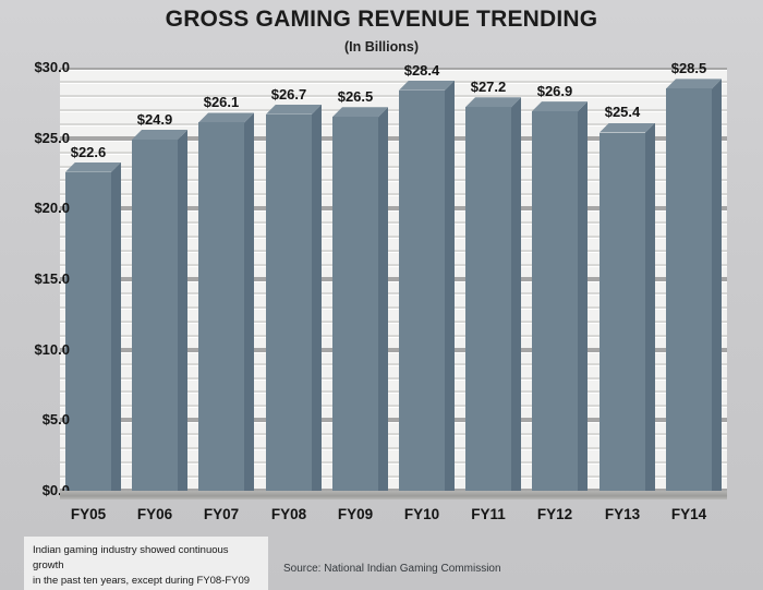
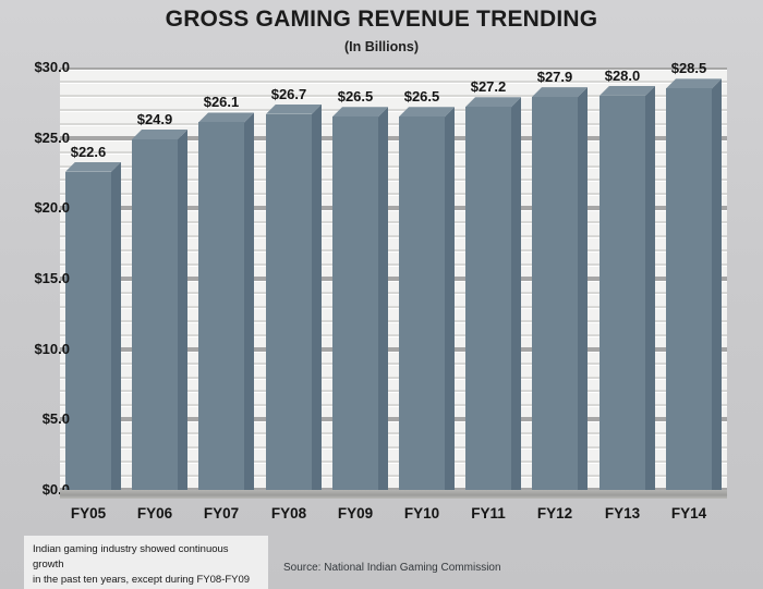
FY10: $28.4 -> $26.5
FY12: $26.9 -> $27.9
FY13: $25.4 -> $28.0
